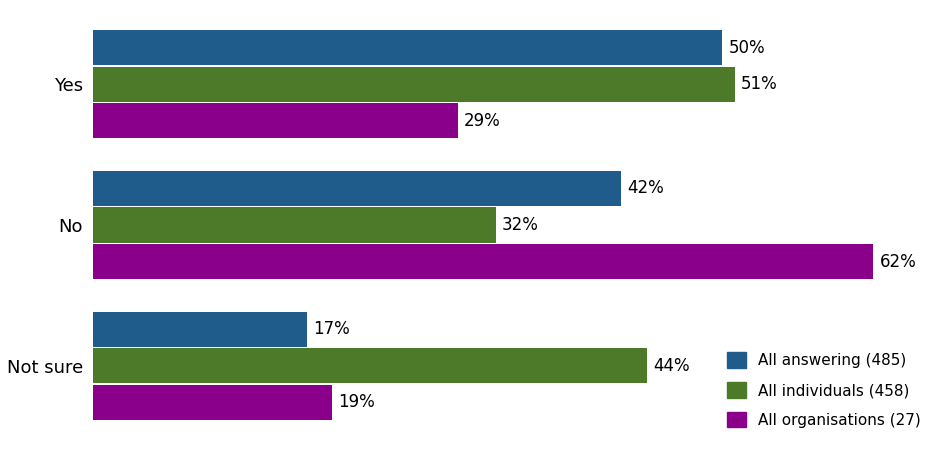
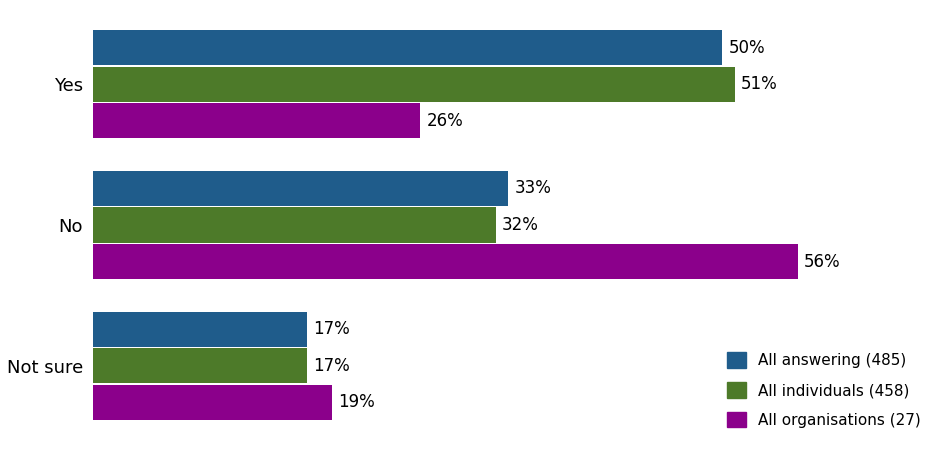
All organisations (27)/Yes: 29% -> 26%
All answering (485)/No: 42% -> 33%
All organisations (27)/No: 62% -> 56%
All individuals (458)/Not sure: 44% -> 17%
